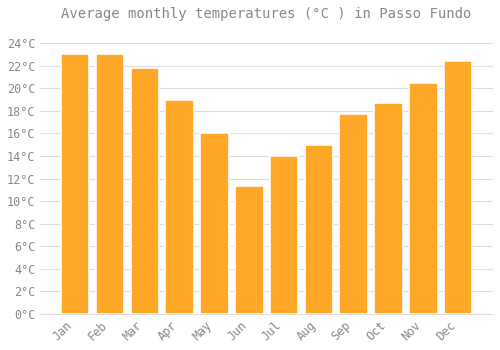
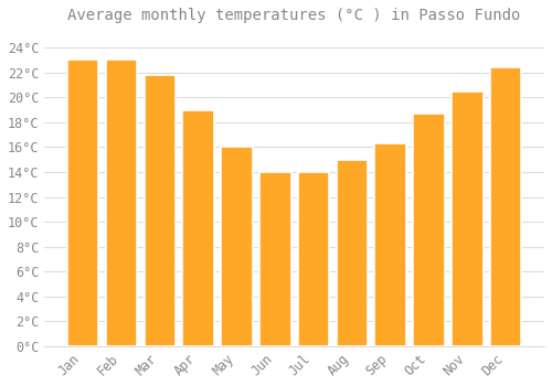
Jun: 11.3°C -> 14.0°C
Sep: 17.7°C -> 16.3°C
